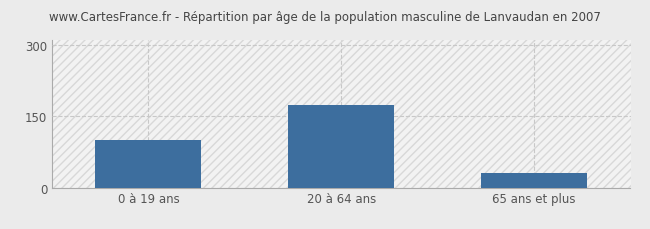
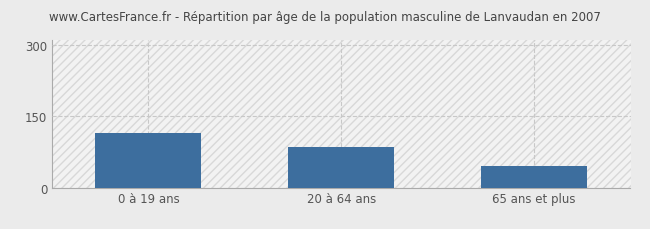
0 à 19 ans: 100 -> 115
20 à 64 ans: 175 -> 85
65 ans et plus: 30 -> 45
